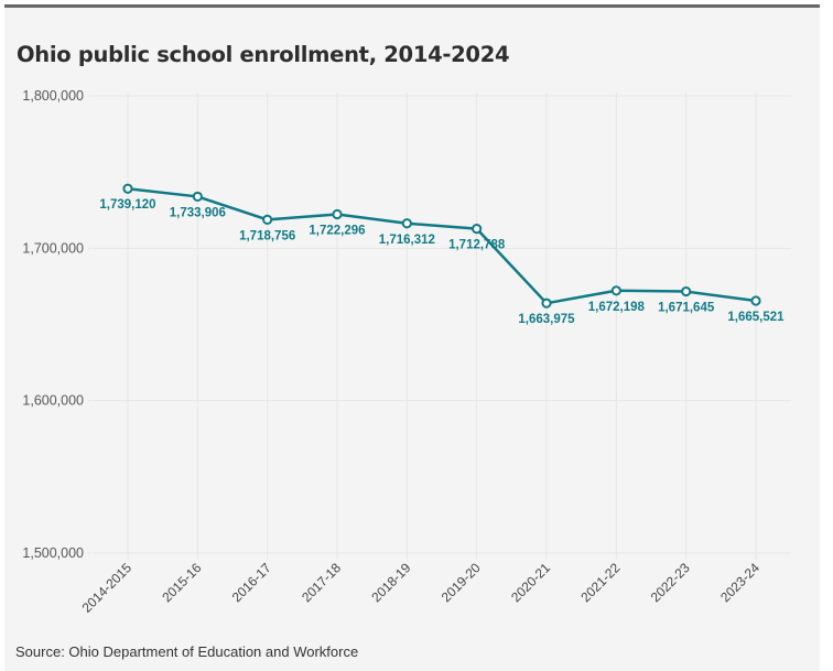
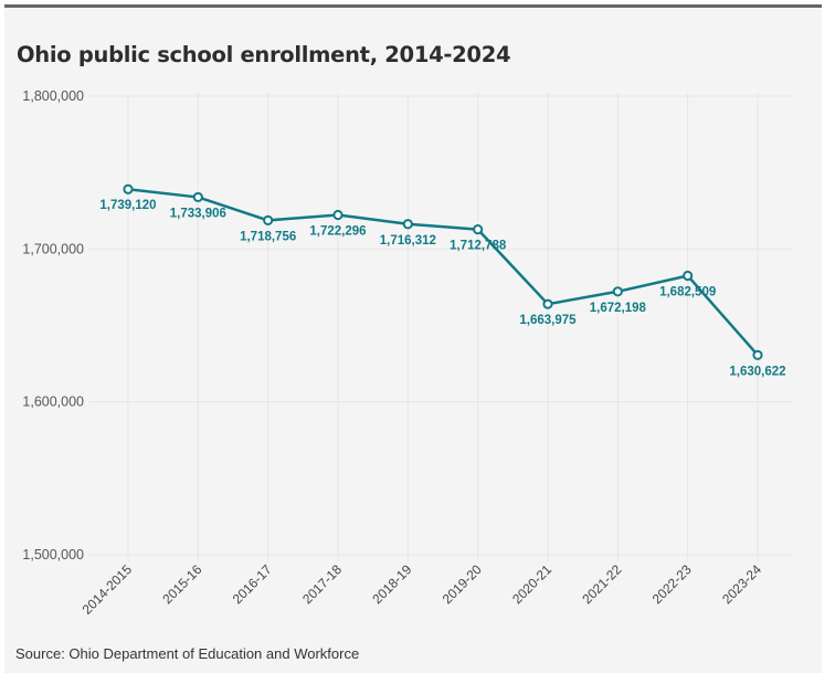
2022-23: 1,671,645 -> 1,682,509
2023-24: 1,665,521 -> 1,630,622
